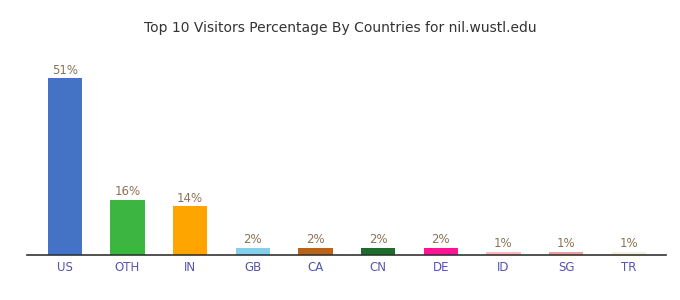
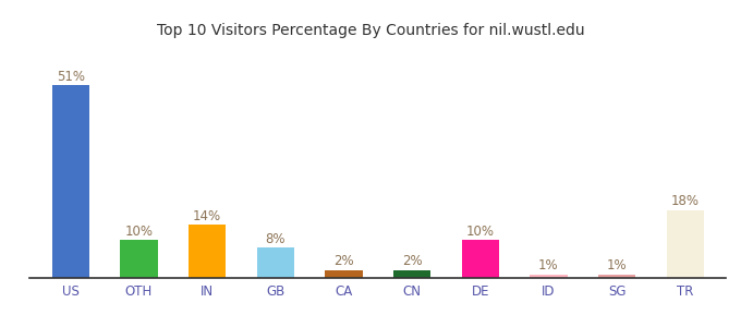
OTH: 16% -> 10%
GB: 2% -> 8%
DE: 2% -> 10%
TR: 1% -> 18%
